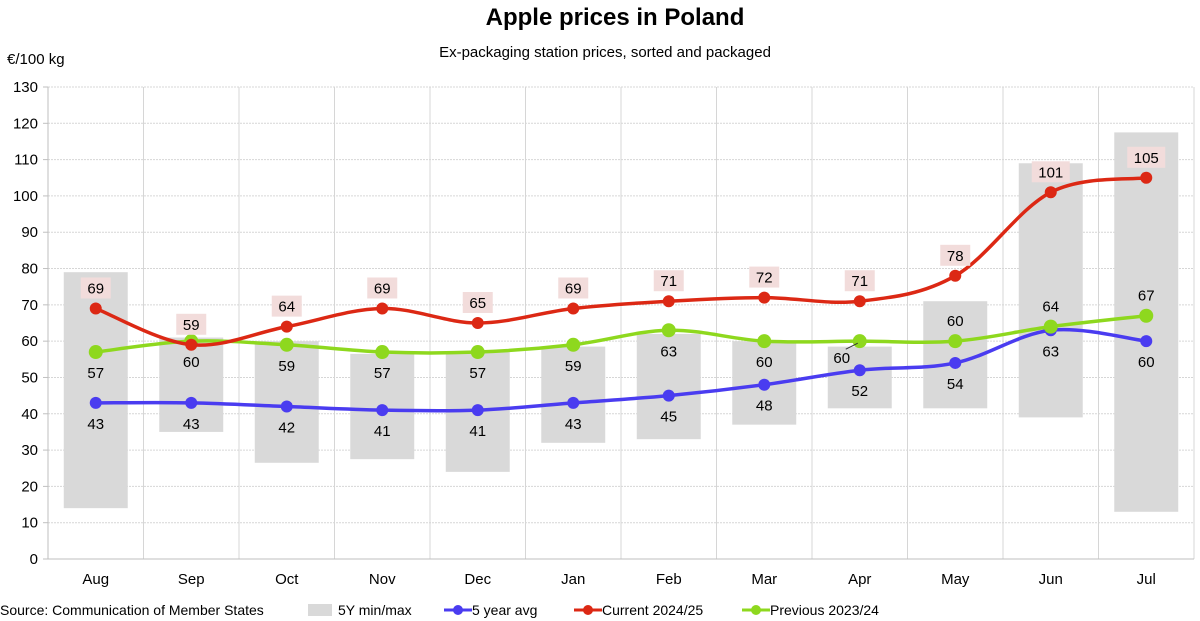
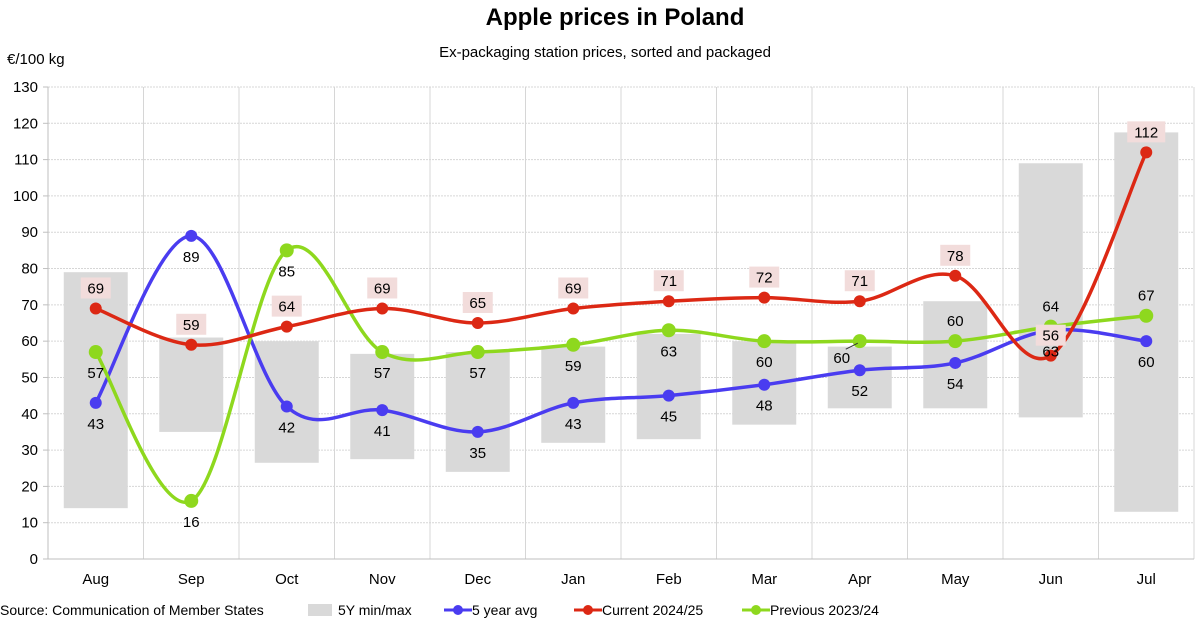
5 year avg/Sep: 43 -> 89
Previous 2023/24/Sep: 60 -> 16
Previous 2023/24/Oct: 59 -> 85
5 year avg/Dec: 41 -> 35
Current 2024/25/Jun: 101 -> 56
Current 2024/25/Jul: 105 -> 112
